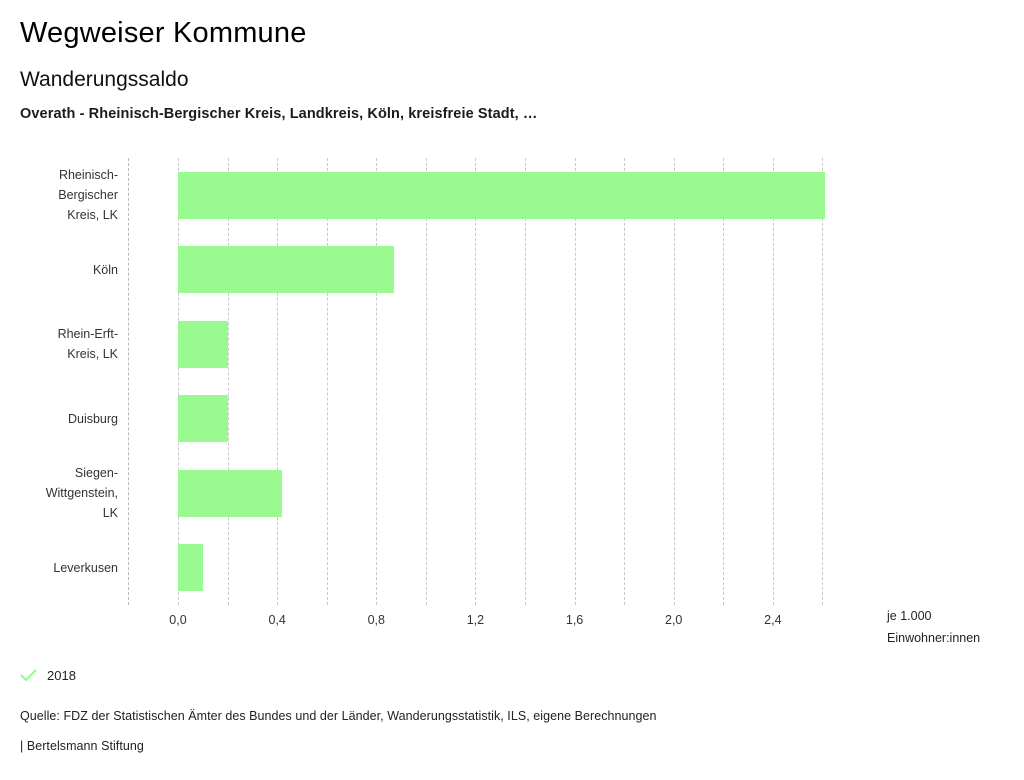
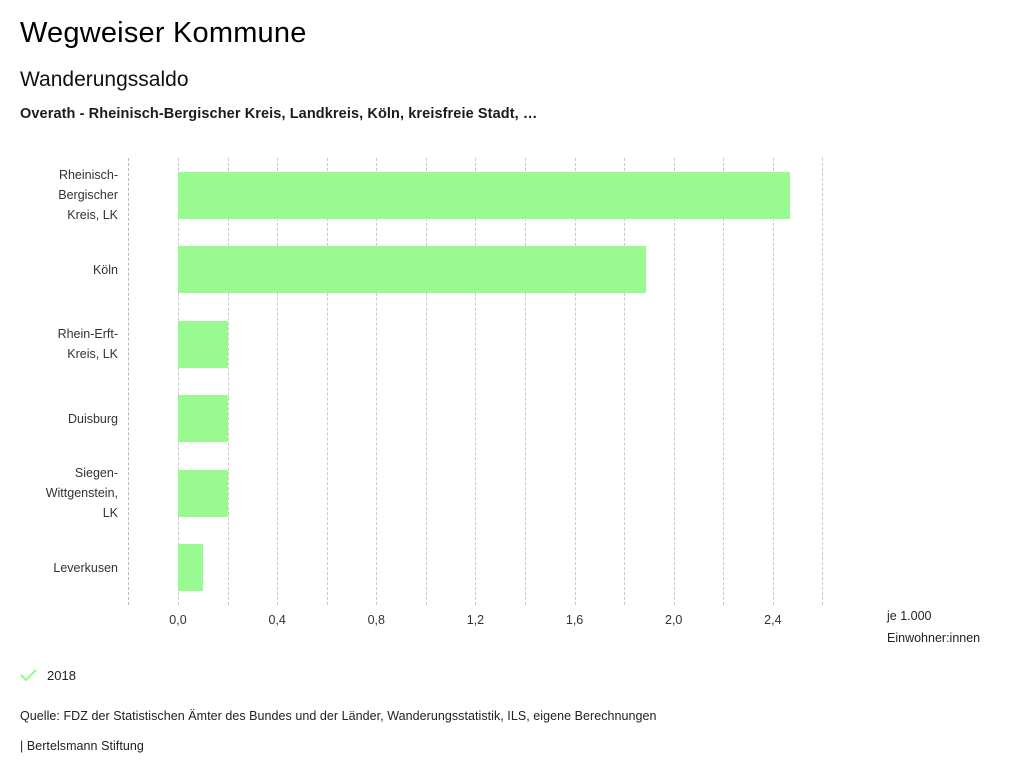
Rheinisch-Bergischer Kreis, LK: 2,61 -> 2,47
Köln: 0,87 -> 1,89
Siegen-Wittgenstein, LK: 0,42 -> 0,20
